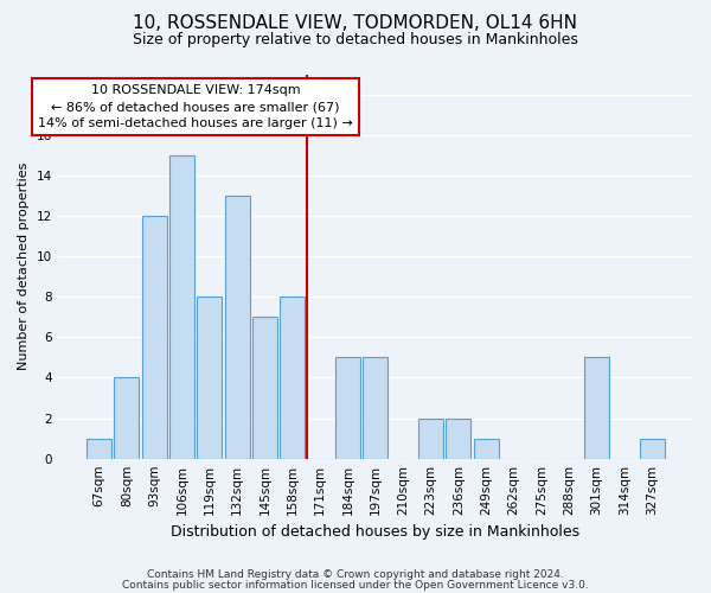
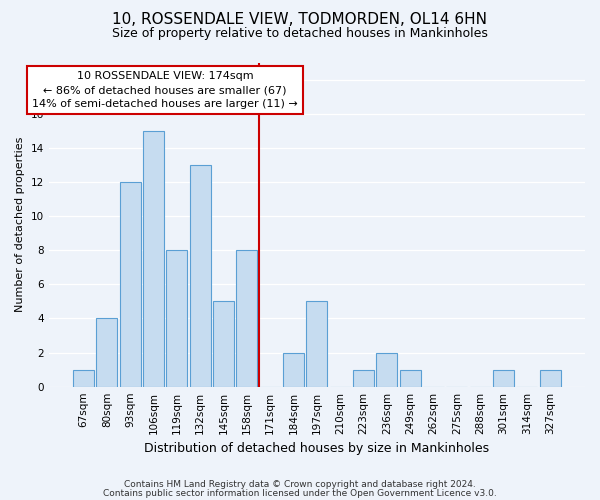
145sqm: 7 -> 5
184sqm: 5 -> 2
223sqm: 2 -> 1
301sqm: 5 -> 1
